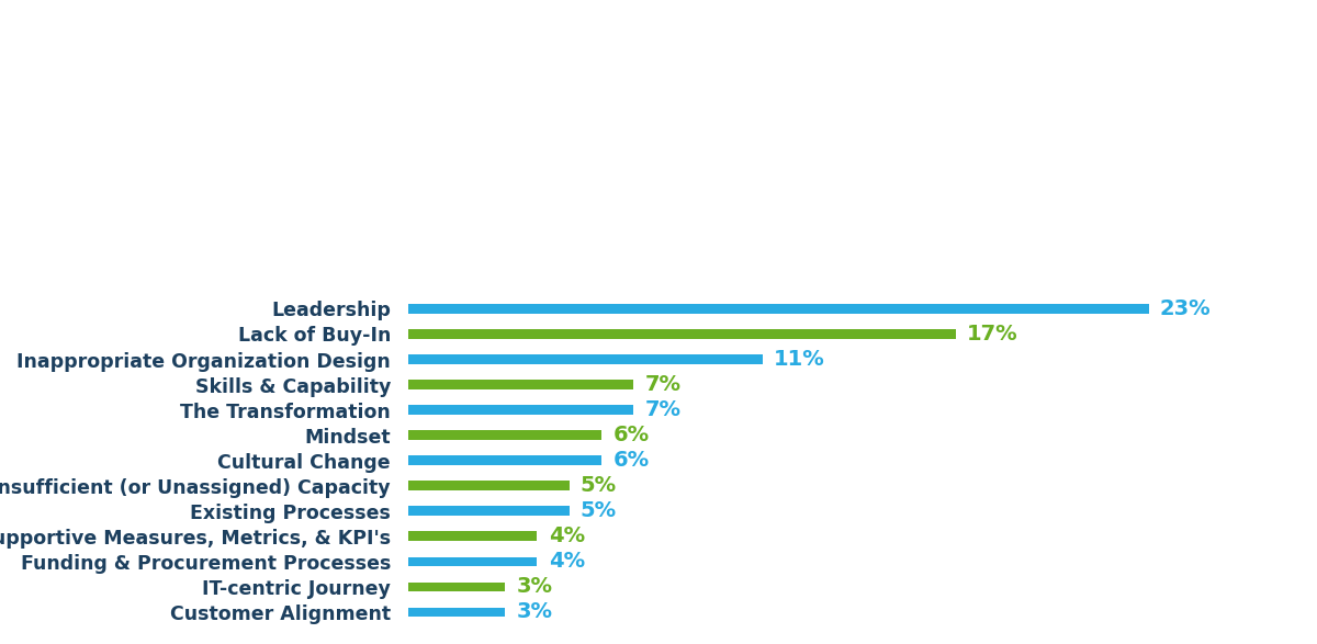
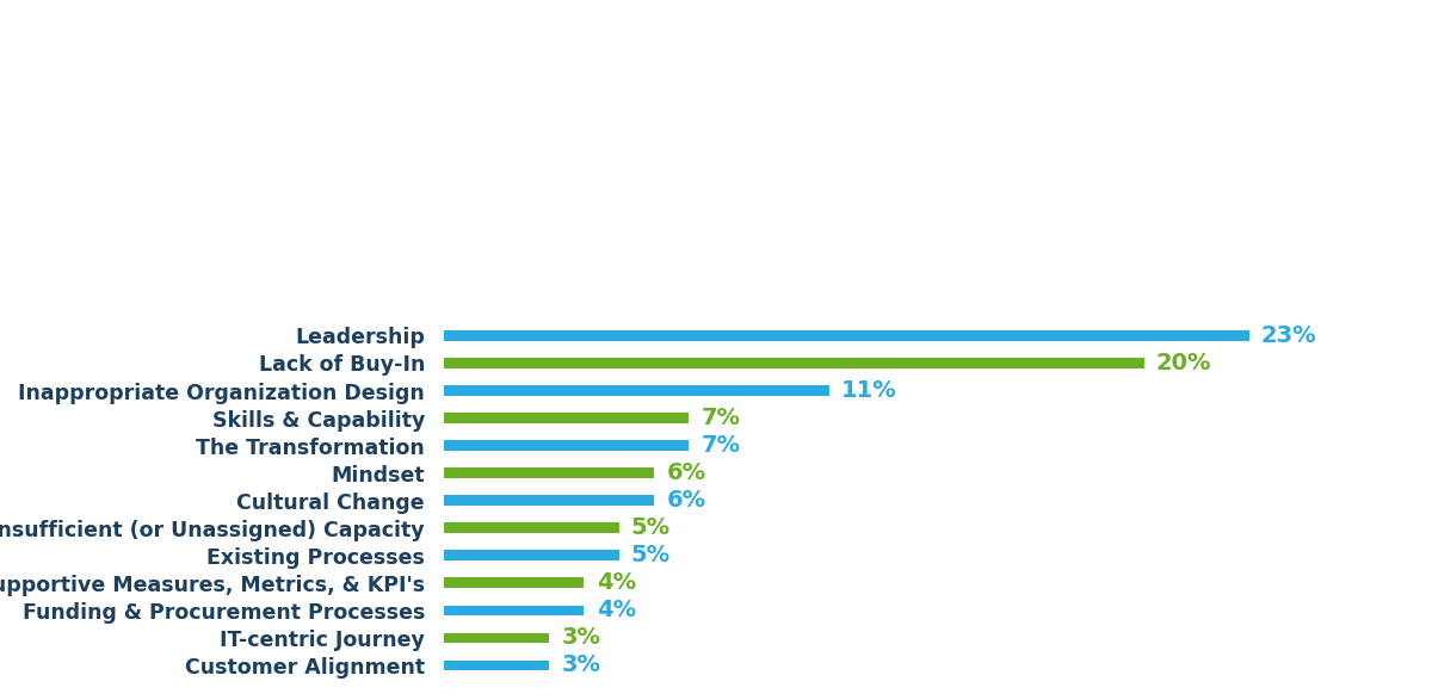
Lack of Buy-In: 17% -> 20%
